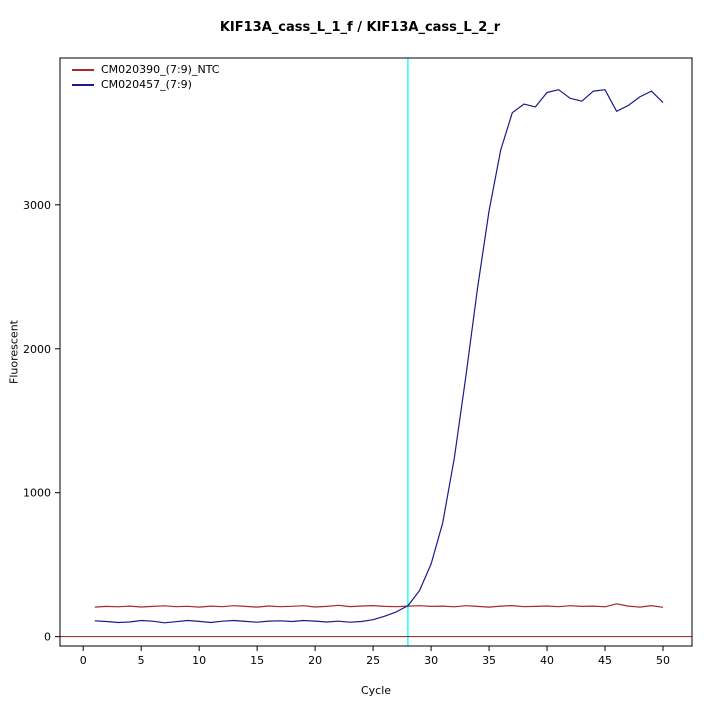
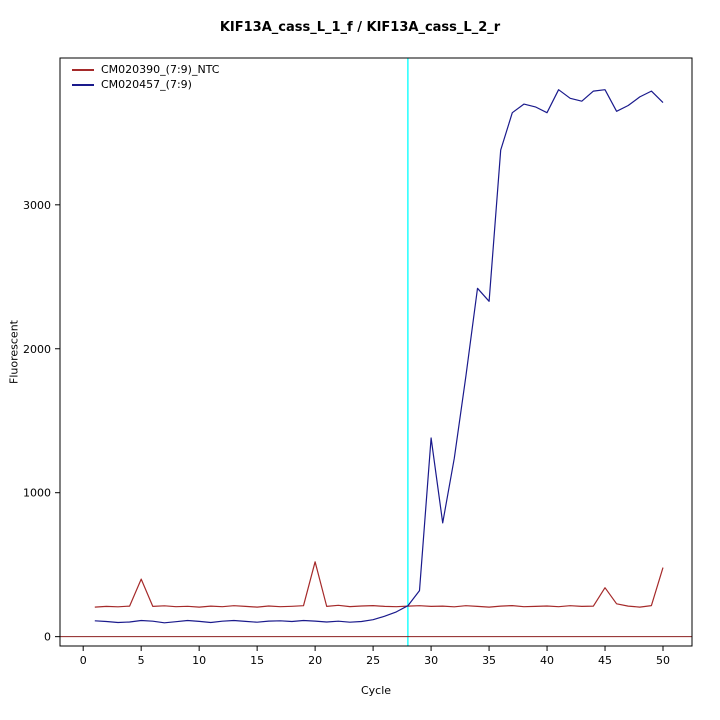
CM020390_(7:9)_NTC/5: 210 -> 400
CM020390_(7:9)_NTC/20: 210 -> 520
CM020457_(7:9)/30: 500 -> 1380
CM020457_(7:9)/35: 2960 -> 2330
CM020457_(7:9)/40: 3780 -> 3640
CM020390_(7:9)_NTC/45: 210 -> 340
CM020390_(7:9)_NTC/50: 200 -> 480
